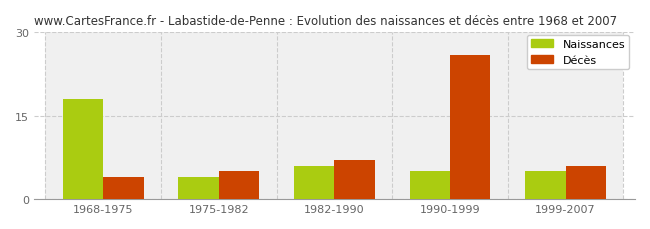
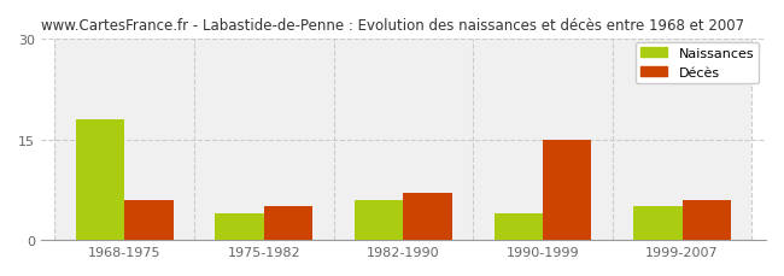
Décès/1968-1975: 4 -> 6
Naissances/1990-1999: 5 -> 4
Décès/1990-1999: 26 -> 15
